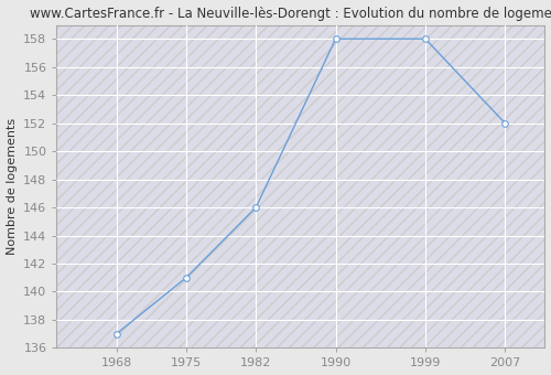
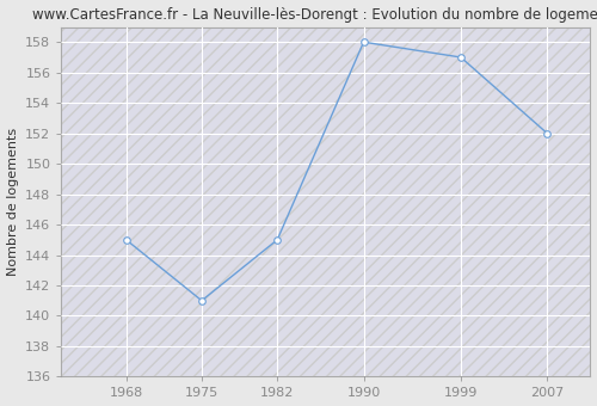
1968: 137 -> 145
1982: 146 -> 145
1999: 158 -> 157
